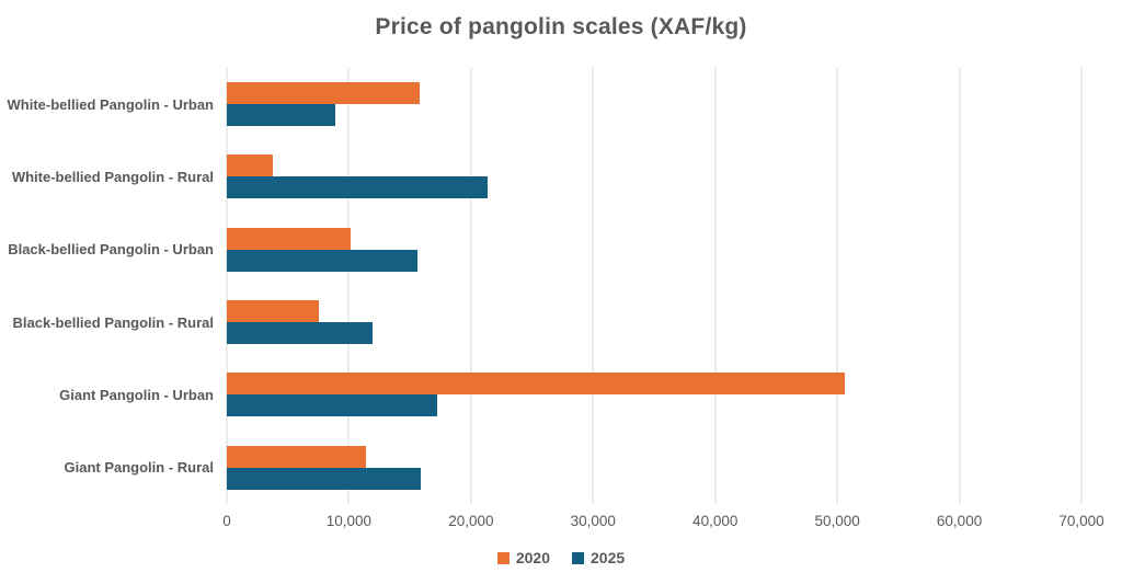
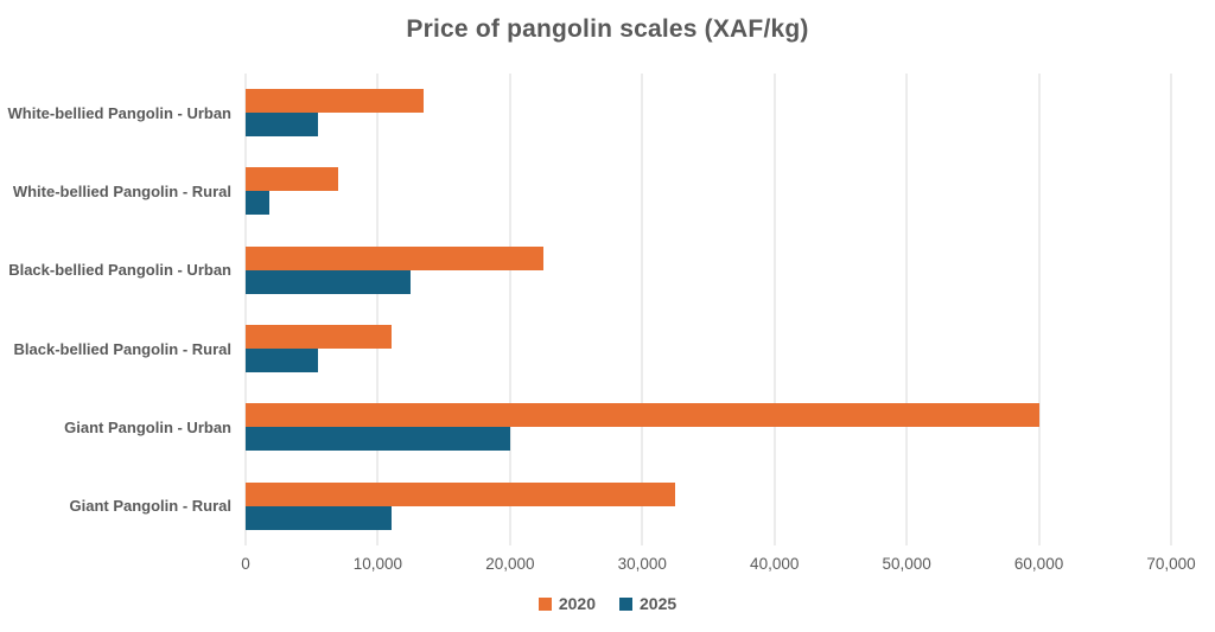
2020/White-bellied Pangolin - Urban: 15800 -> 13500
2025/White-bellied Pangolin - Urban: 8900 -> 5500
2020/White-bellied Pangolin - Rural: 3800 -> 7000
2025/White-bellied Pangolin - Rural: 21400 -> 1800
2020/Black-bellied Pangolin - Urban: 10100 -> 22500
2025/Black-bellied Pangolin - Urban: 15600 -> 12500
2020/Black-bellied Pangolin - Rural: 7500 -> 11000
2025/Black-bellied Pangolin - Rural: 11900 -> 5500
2020/Giant Pangolin - Urban: 50600 -> 60000
2025/Giant Pangolin - Urban: 17200 -> 20000
2020/Giant Pangolin - Rural: 11400 -> 32500
2025/Giant Pangolin - Rural: 15900 -> 11000
